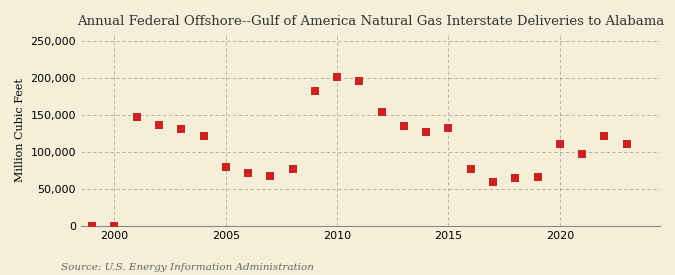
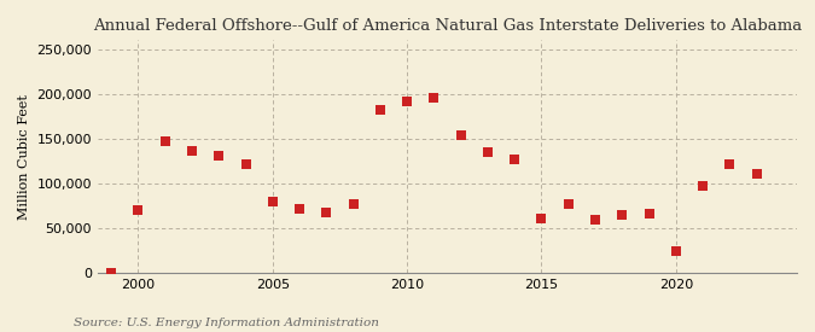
2000: 0 -> 70,000
2010: 201,000 -> 192,000
2015: 132,000 -> 60,000
2020: 110,000 -> 24,000
